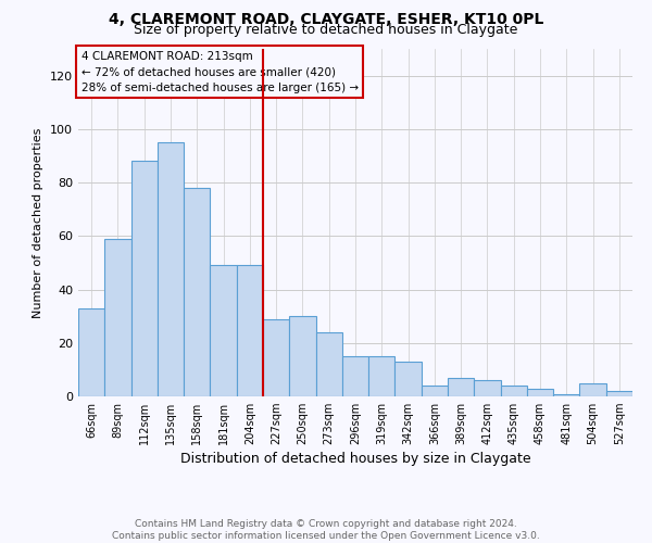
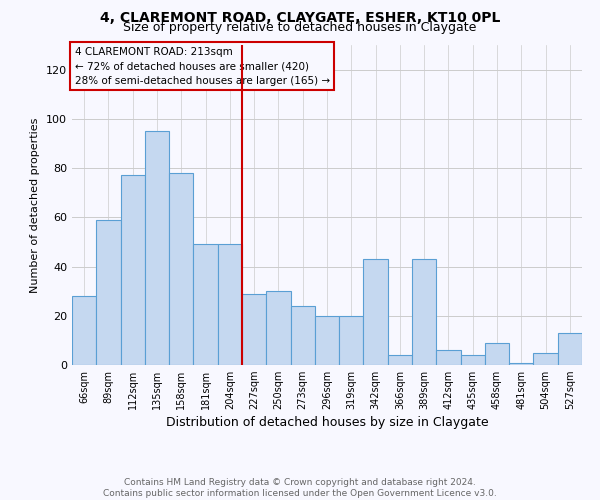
66sqm: 33 -> 28
112sqm: 88 -> 77
296sqm: 15 -> 20
319sqm: 15 -> 20
342sqm: 13 -> 43
389sqm: 7 -> 43
458sqm: 3 -> 9
527sqm: 2 -> 13
